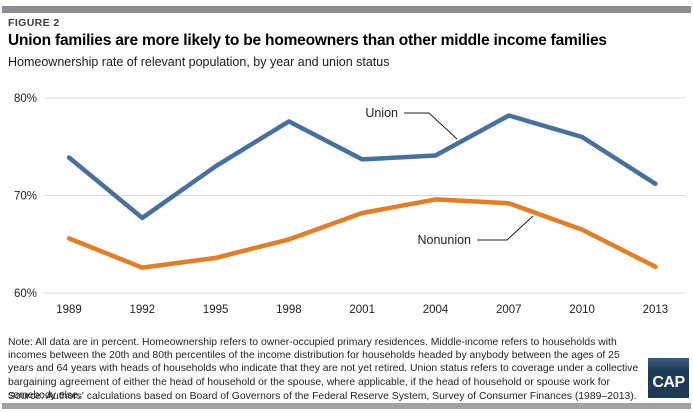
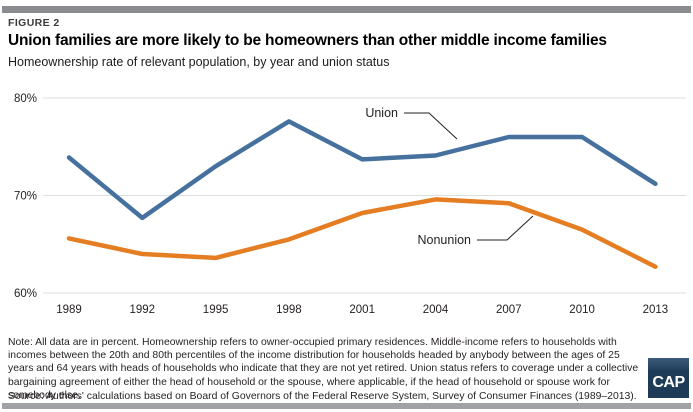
Nonunion/1992: 63% -> 64%
Union/2007: 78% -> 76%
